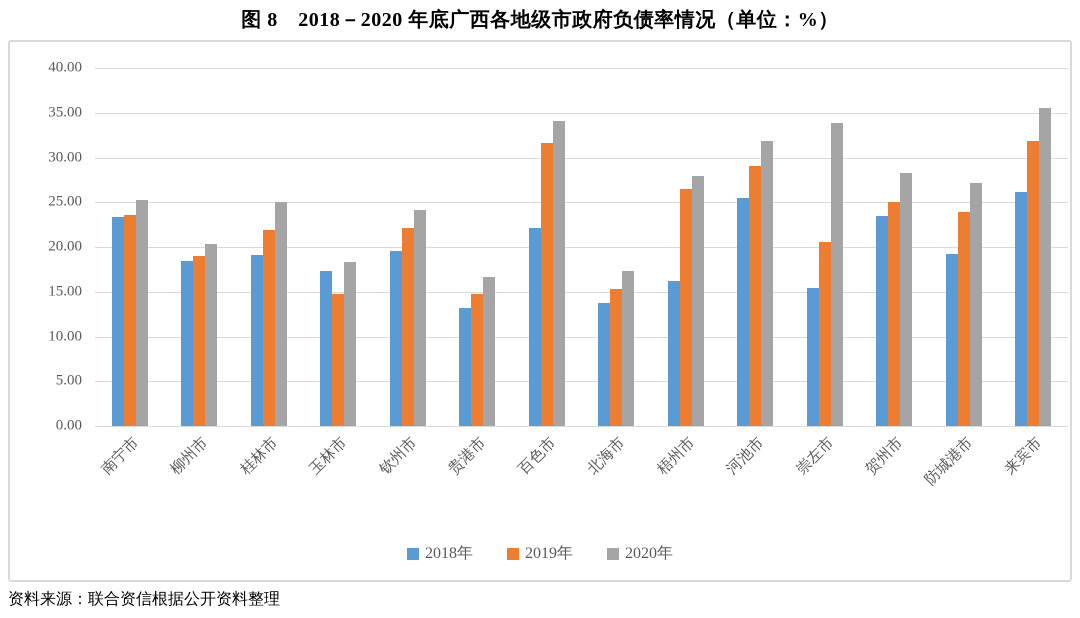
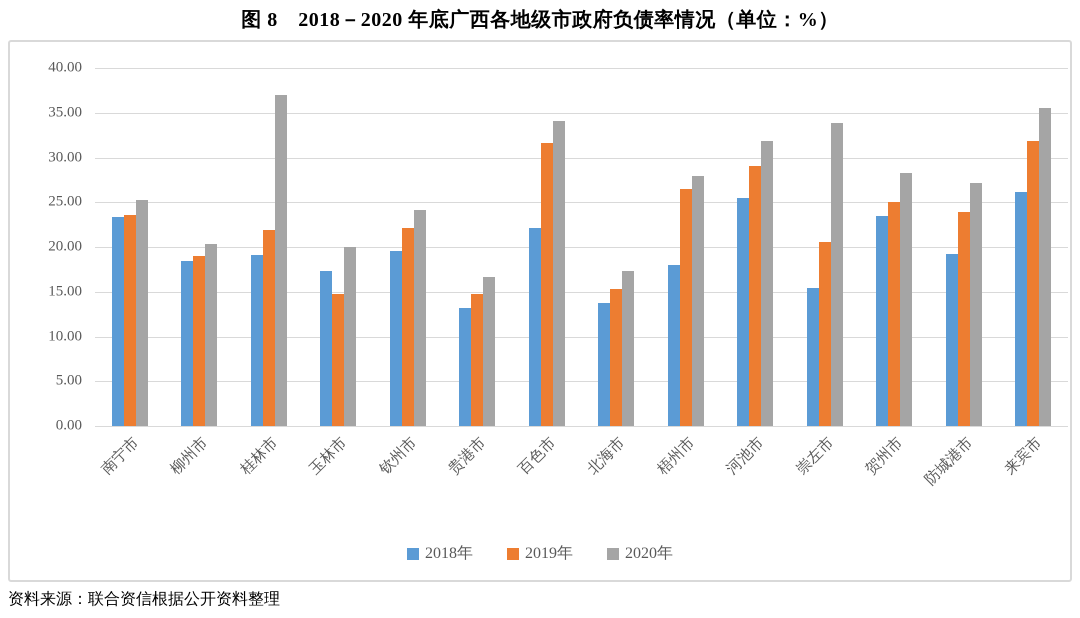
2020年/桂林市: 25 -> 37
2020年/玉林市: 18 -> 20
2018年/梧州市: 16 -> 18
